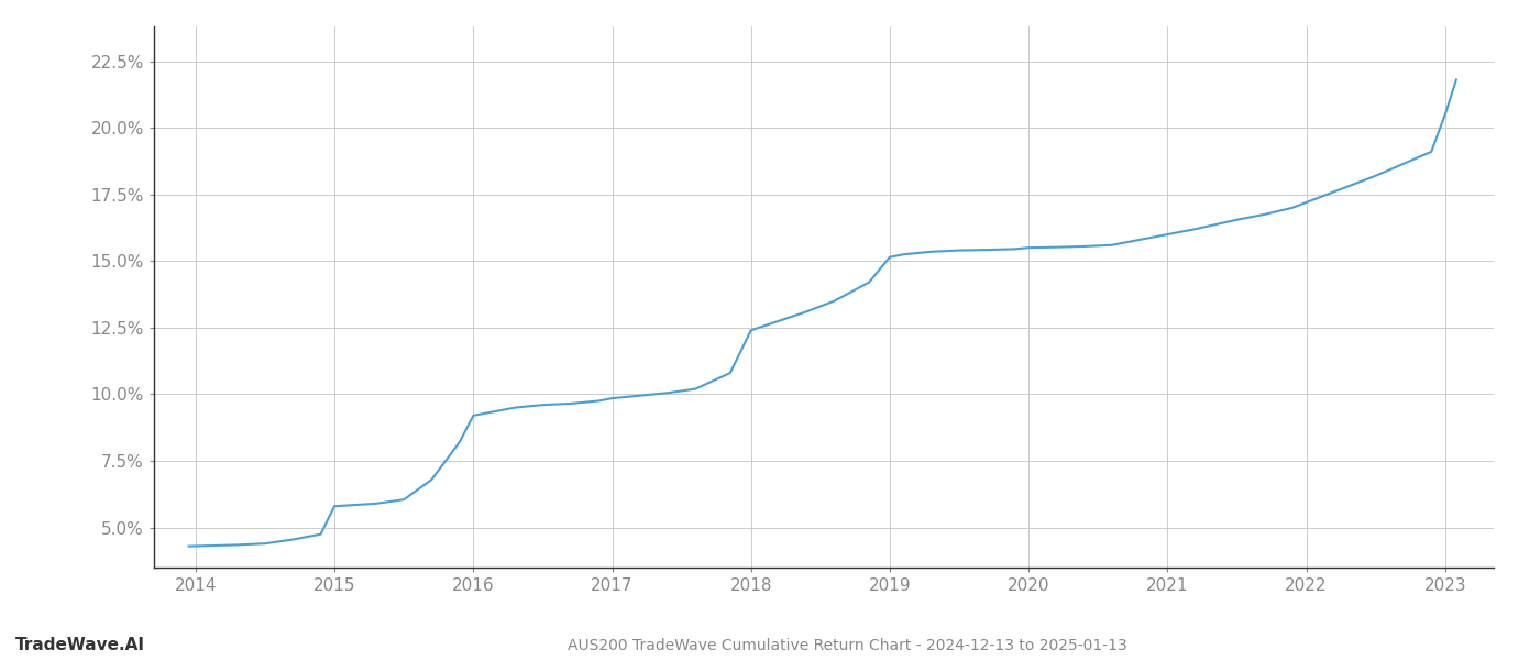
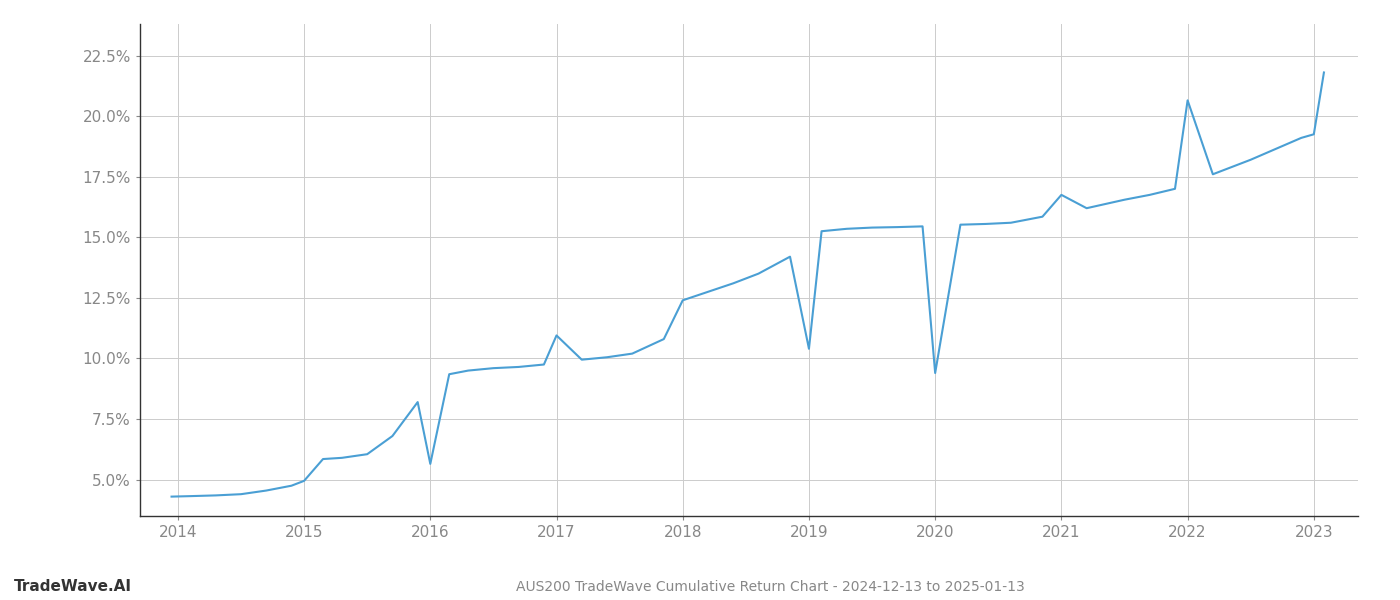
2015: 5.80% -> 4.95%
2016: 9.20% -> 5.65%
2017: 9.85% -> 10.95%
2019: 15.15% -> 10.40%
2020: 15.50% -> 9.40%
2021: 16.00% -> 16.75%
2022: 17.20% -> 20.65%
2023: 20.50% -> 19.25%
